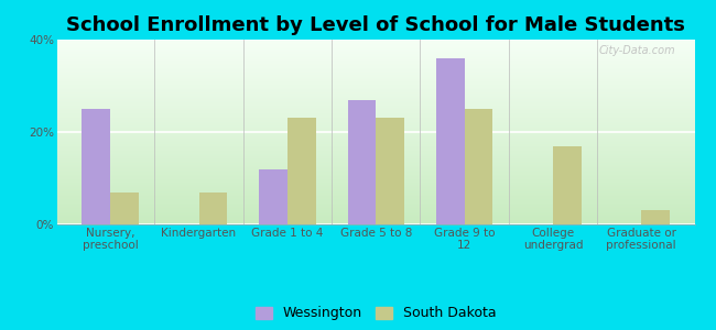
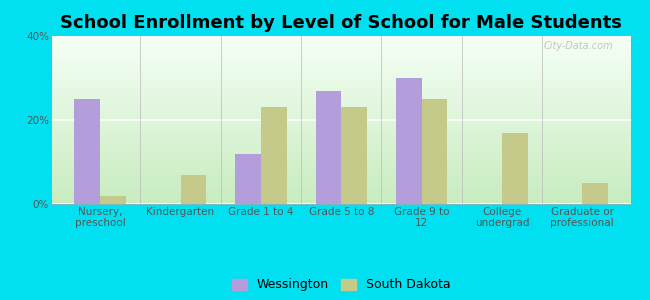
South Dakota/Nursery, preschool: 7% -> 2%
Wessington/Grade 9 to 12: 36% -> 30%
South Dakota/Graduate or professional: 3% -> 5%
